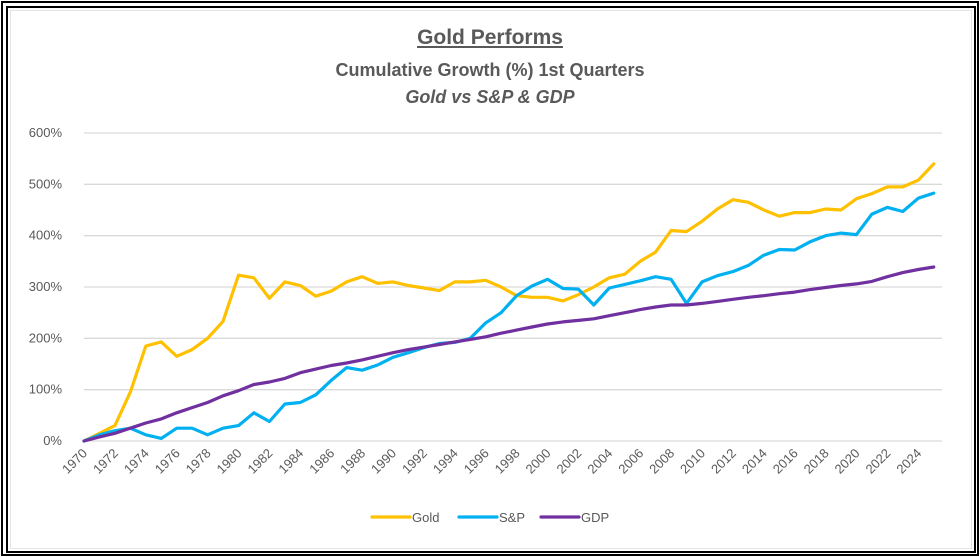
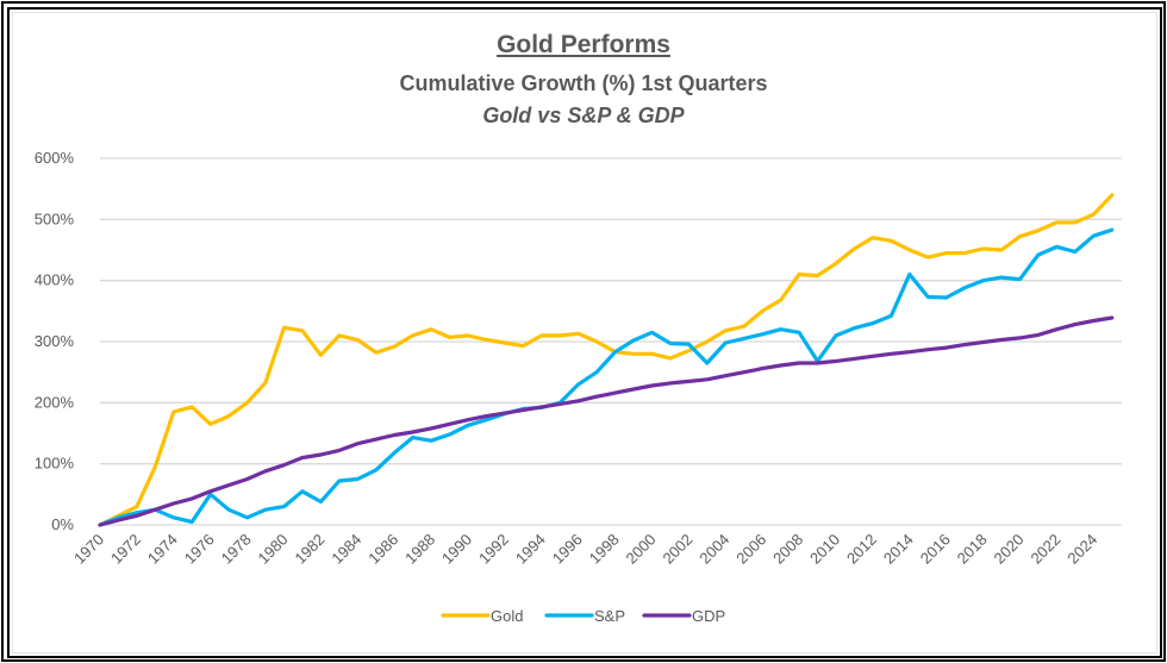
S&P/1976: 20% -> 50%
S&P/2014: 360% -> 410%
